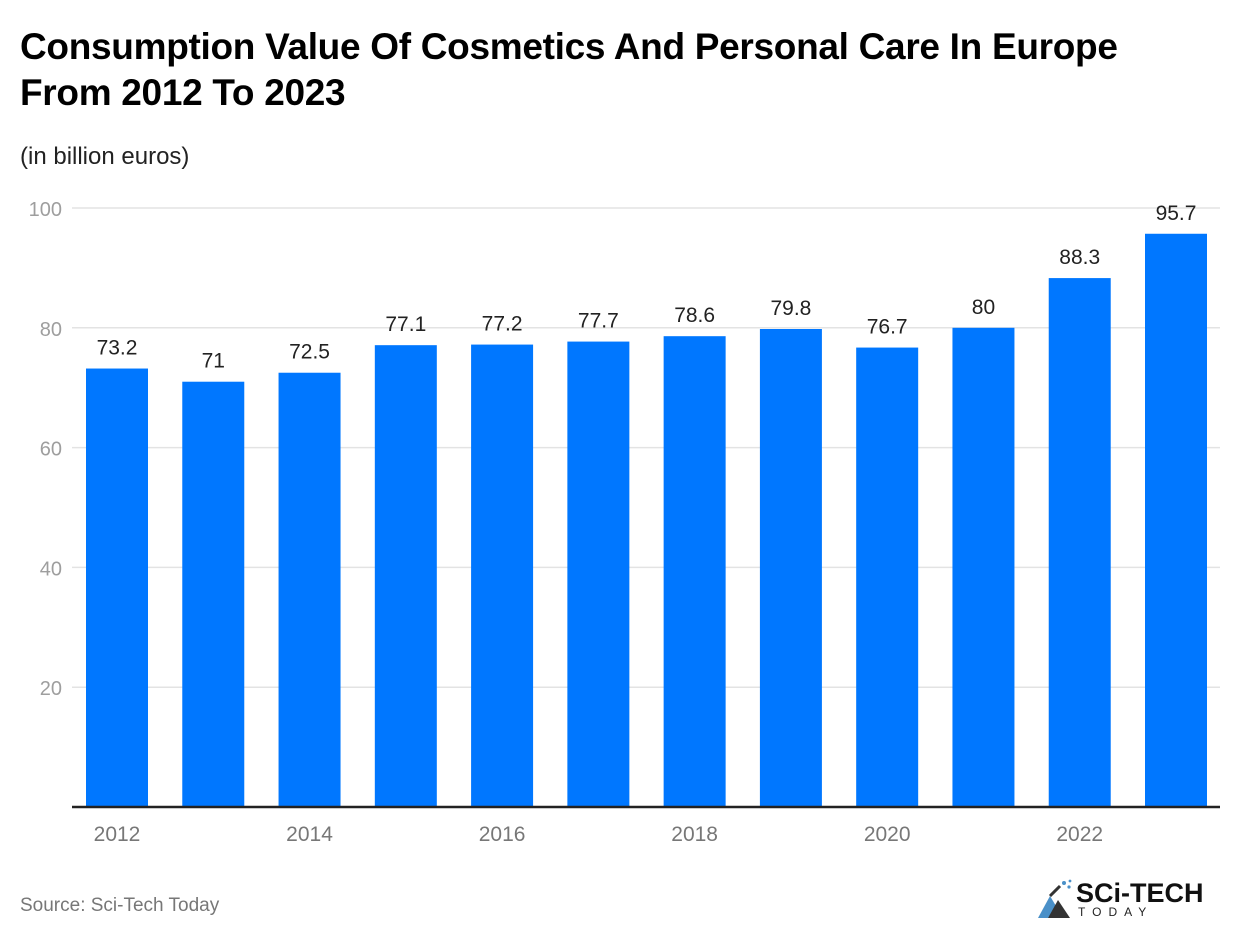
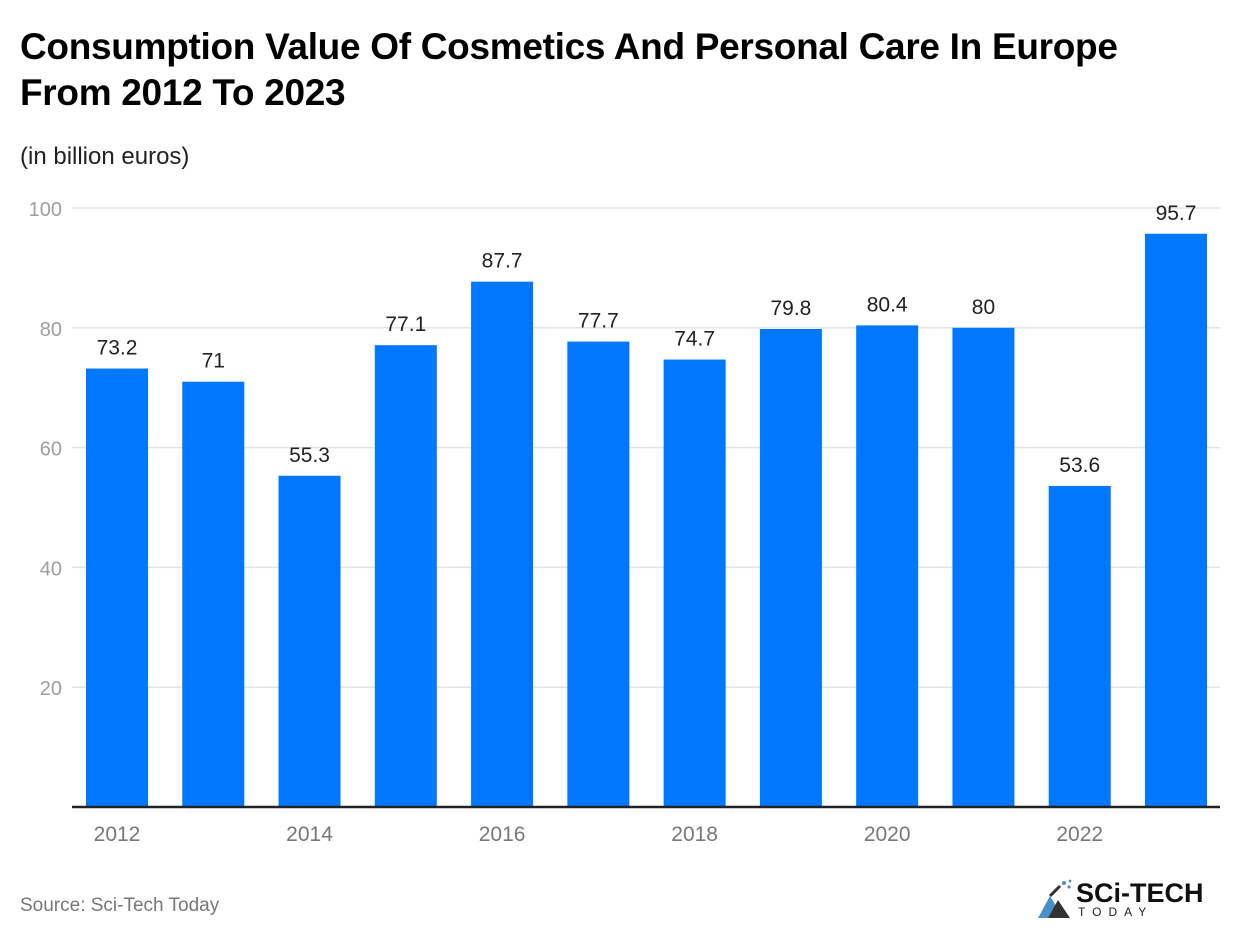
2014: 72.5 -> 55.3
2016: 77.2 -> 87.7
2018: 78.6 -> 74.7
2020: 76.7 -> 80.4
2022: 88.3 -> 53.6
